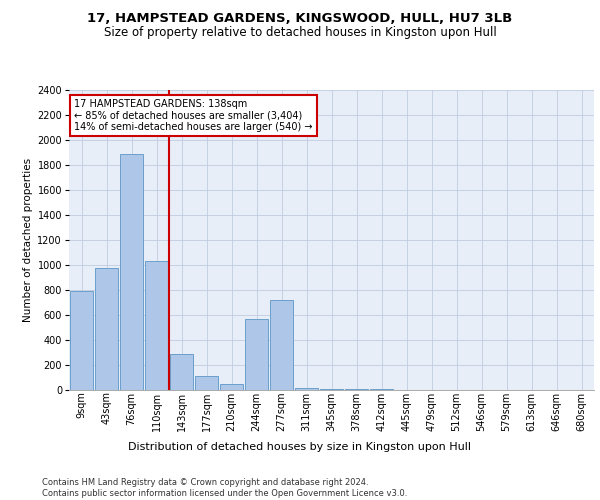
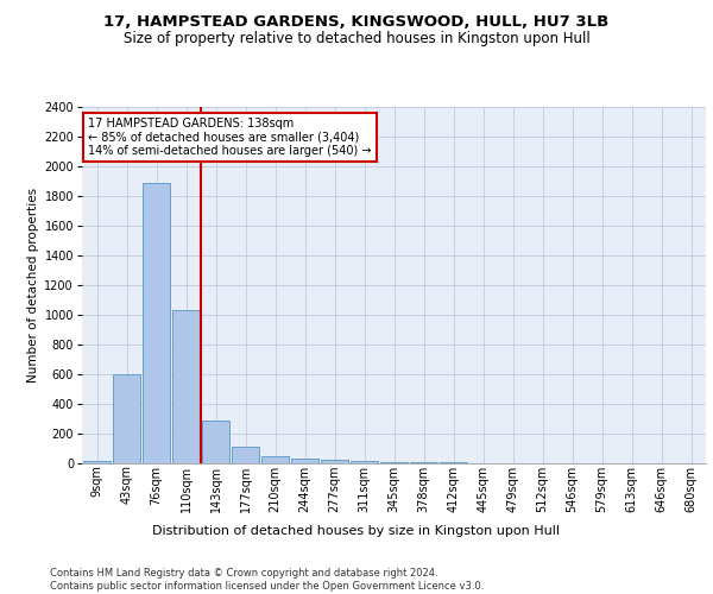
9sqm: 790 -> 20
43sqm: 980 -> 600
244sqm: 570 -> 40
277sqm: 720 -> 20
